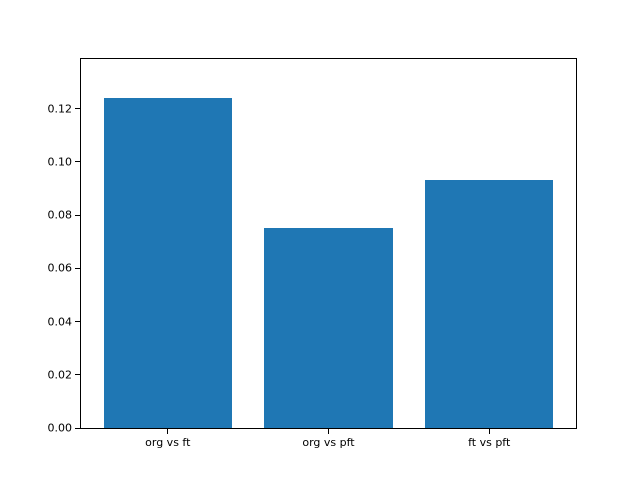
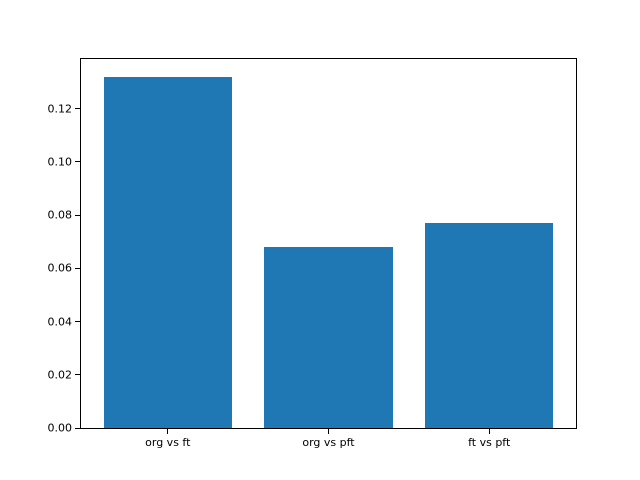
org vs ft: 0.124 -> 0.132
org vs pft: 0.075 -> 0.068
ft vs pft: 0.093 -> 0.077
